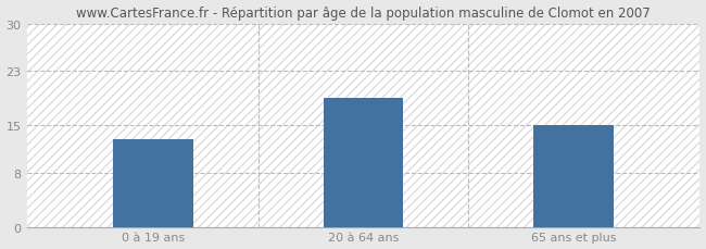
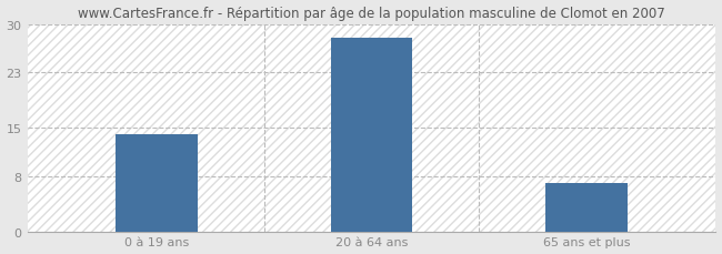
0 à 19 ans: 13 -> 14
20 à 64 ans: 19 -> 28
65 ans et plus: 15 -> 7
